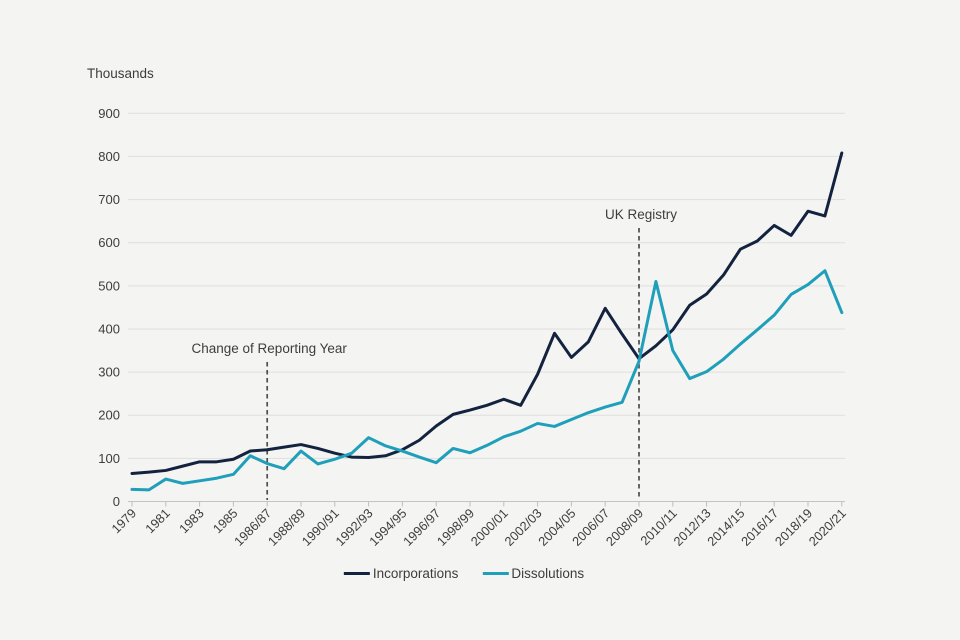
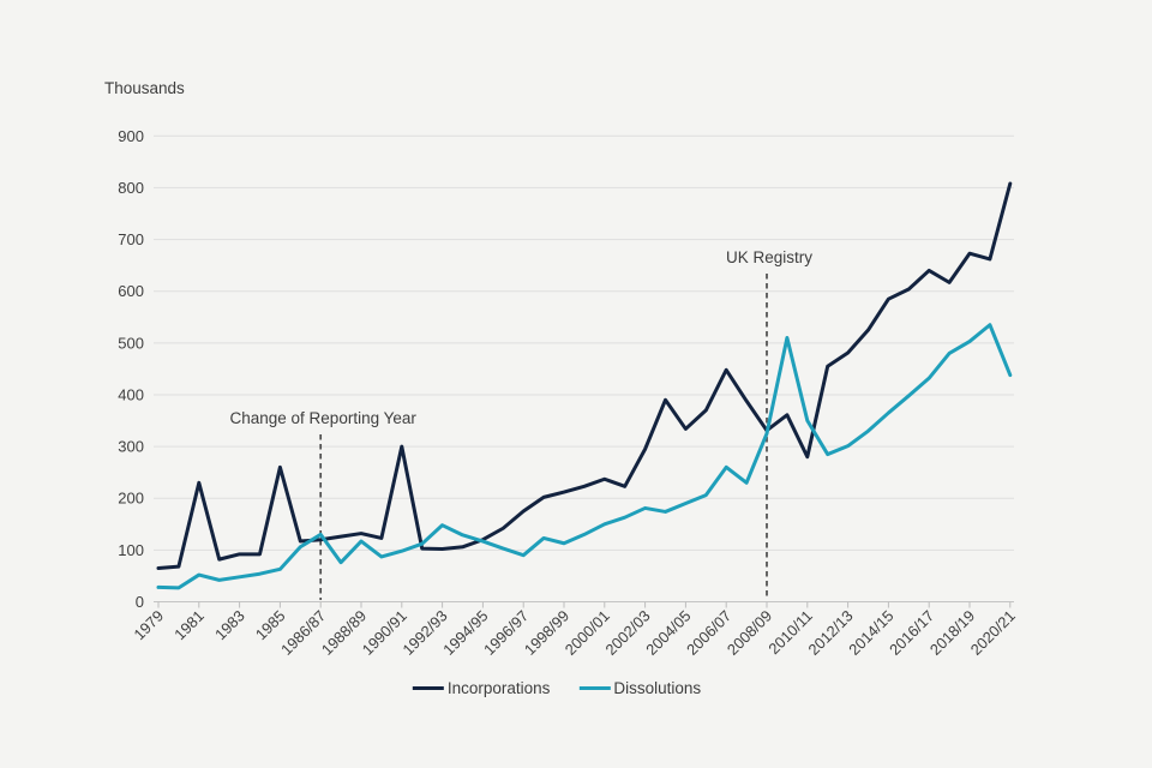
Incorporations/1981: 70 -> 230
Incorporations/1985: 100 -> 260
Dissolutions/1986/87: 90 -> 130
Incorporations/1990/91: 110 -> 300
Dissolutions/2006/07: 220 -> 260
Incorporations/2010/11: 400 -> 280
